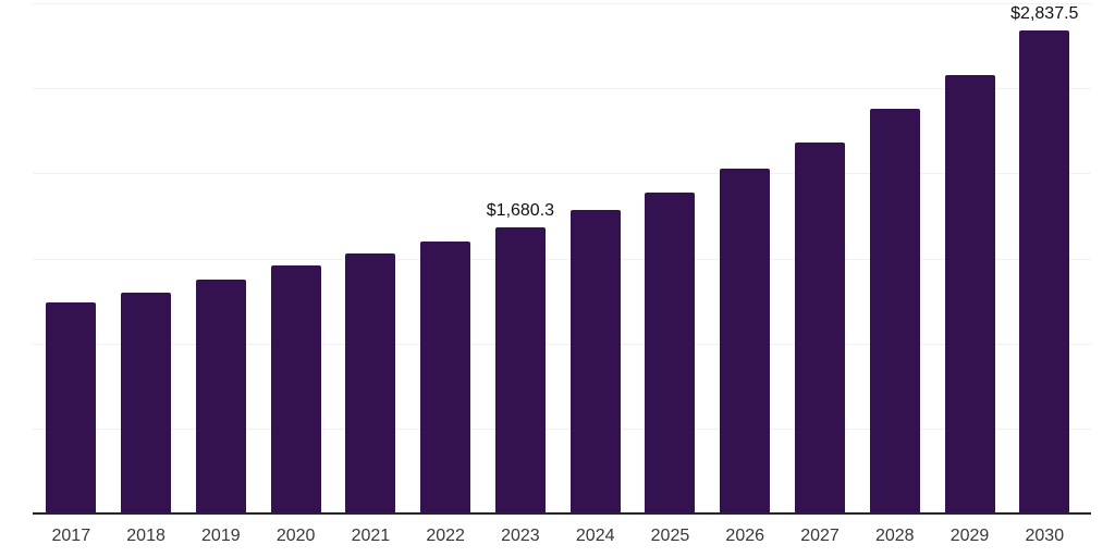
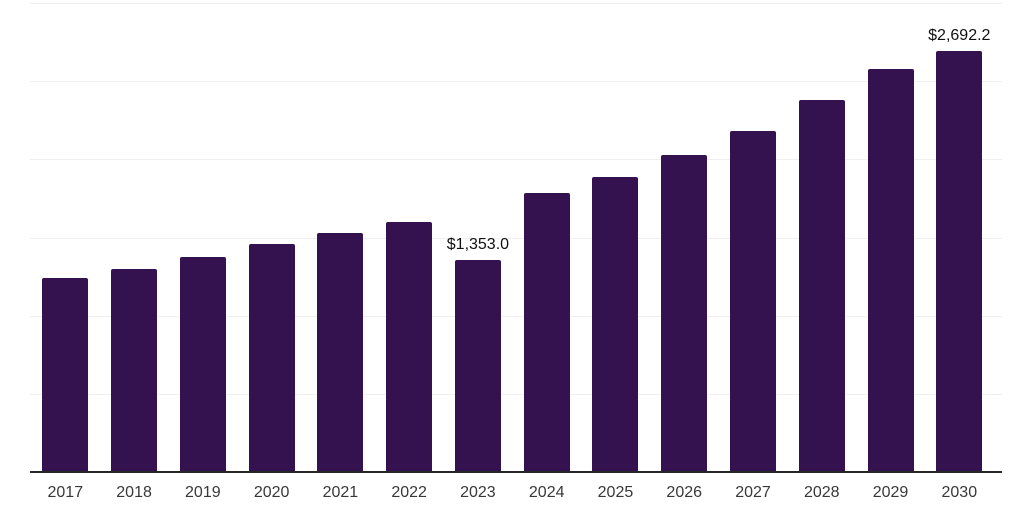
2023: $1,680.3 -> $1,353.0
2030: $2,837.5 -> $2,692.2
